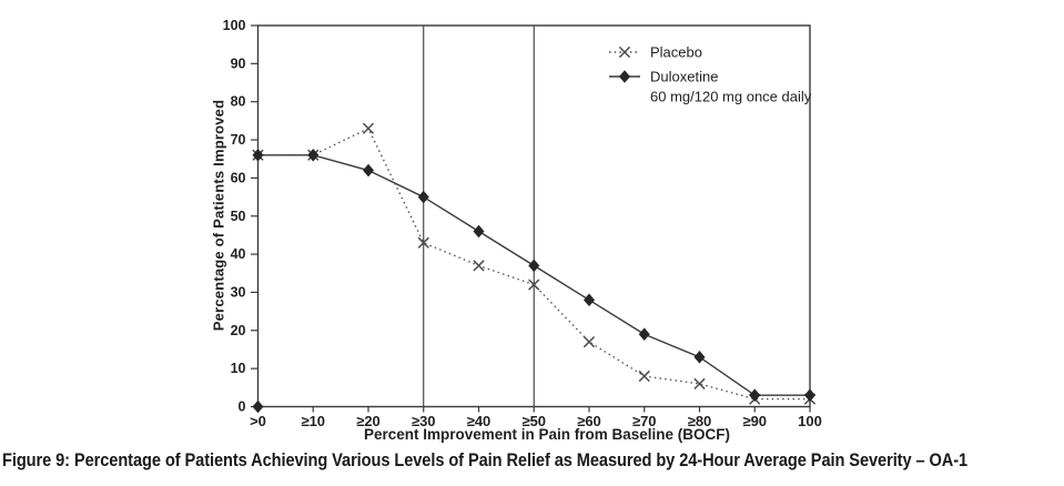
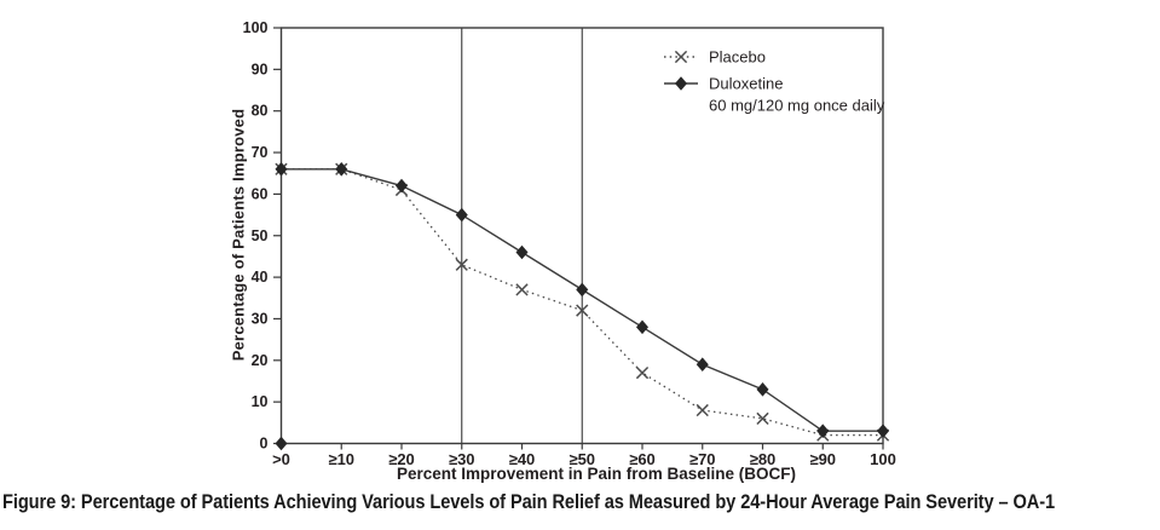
Placebo/≥20: 73 -> 61
